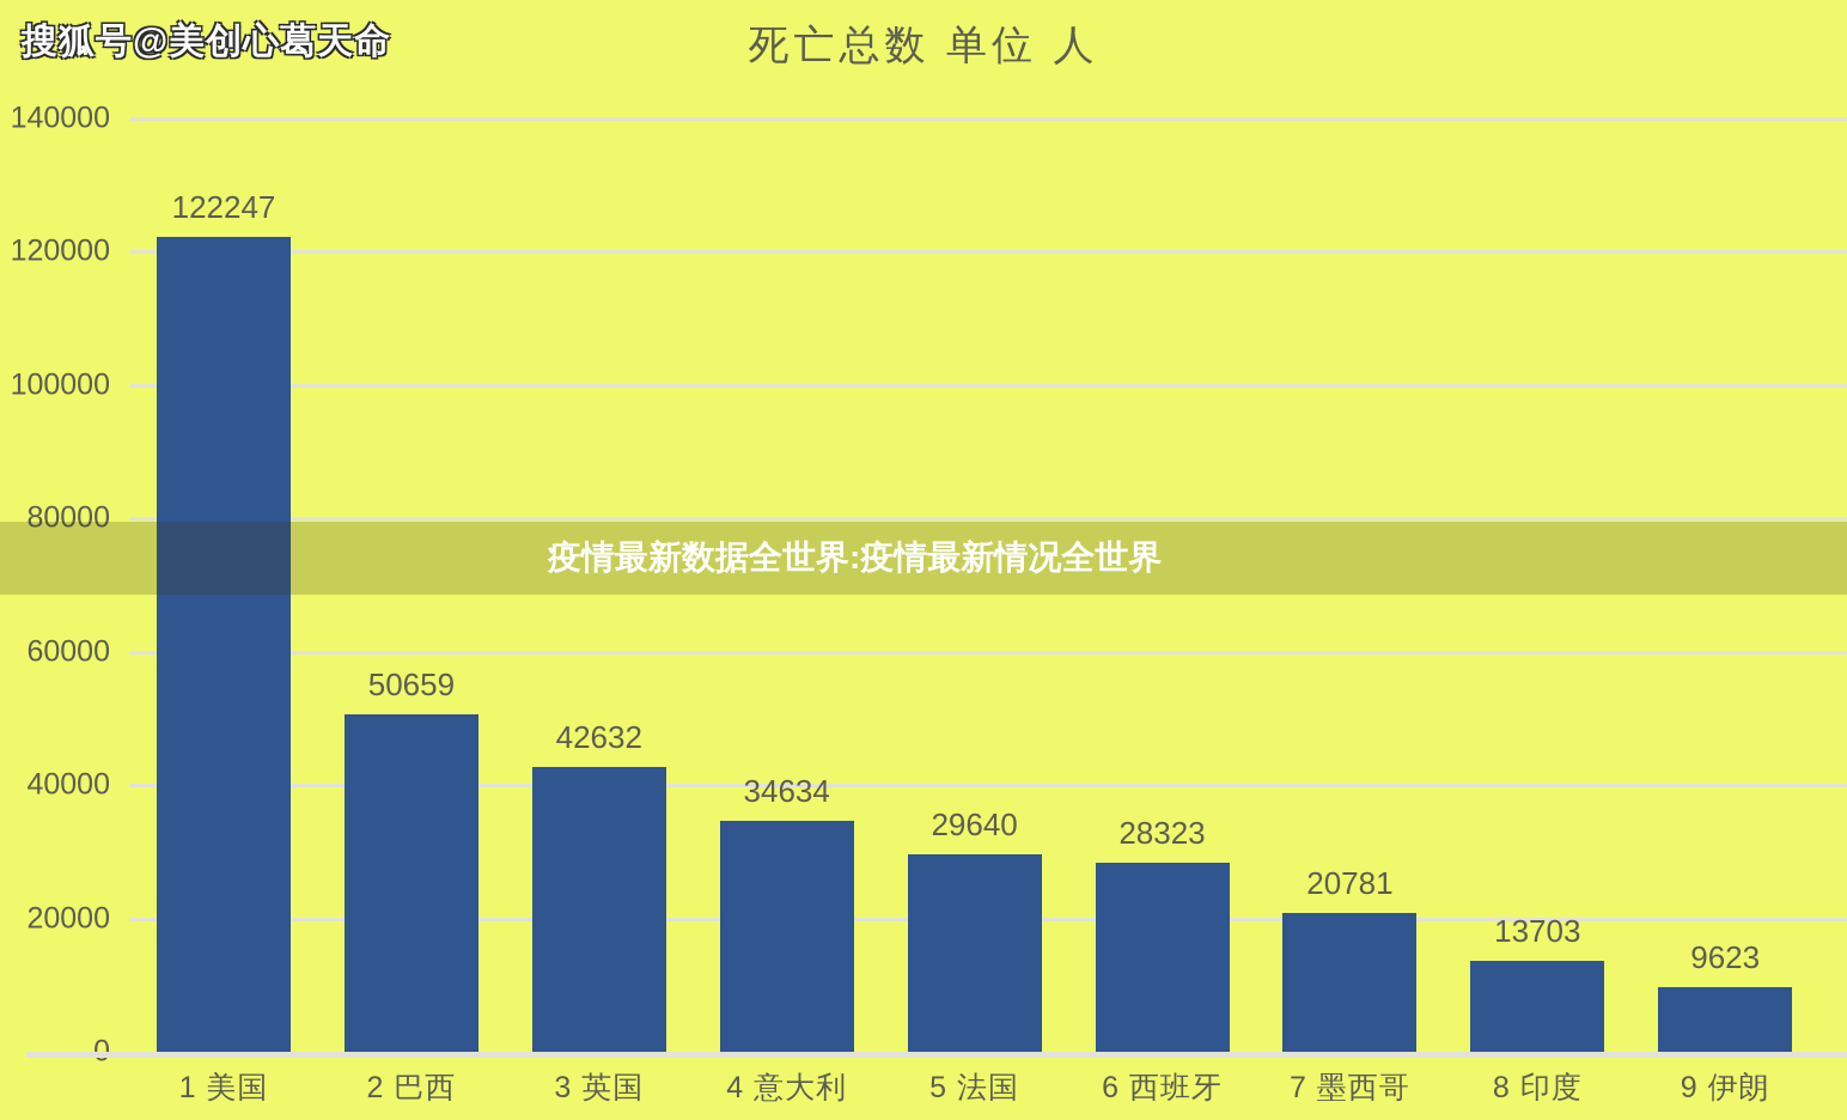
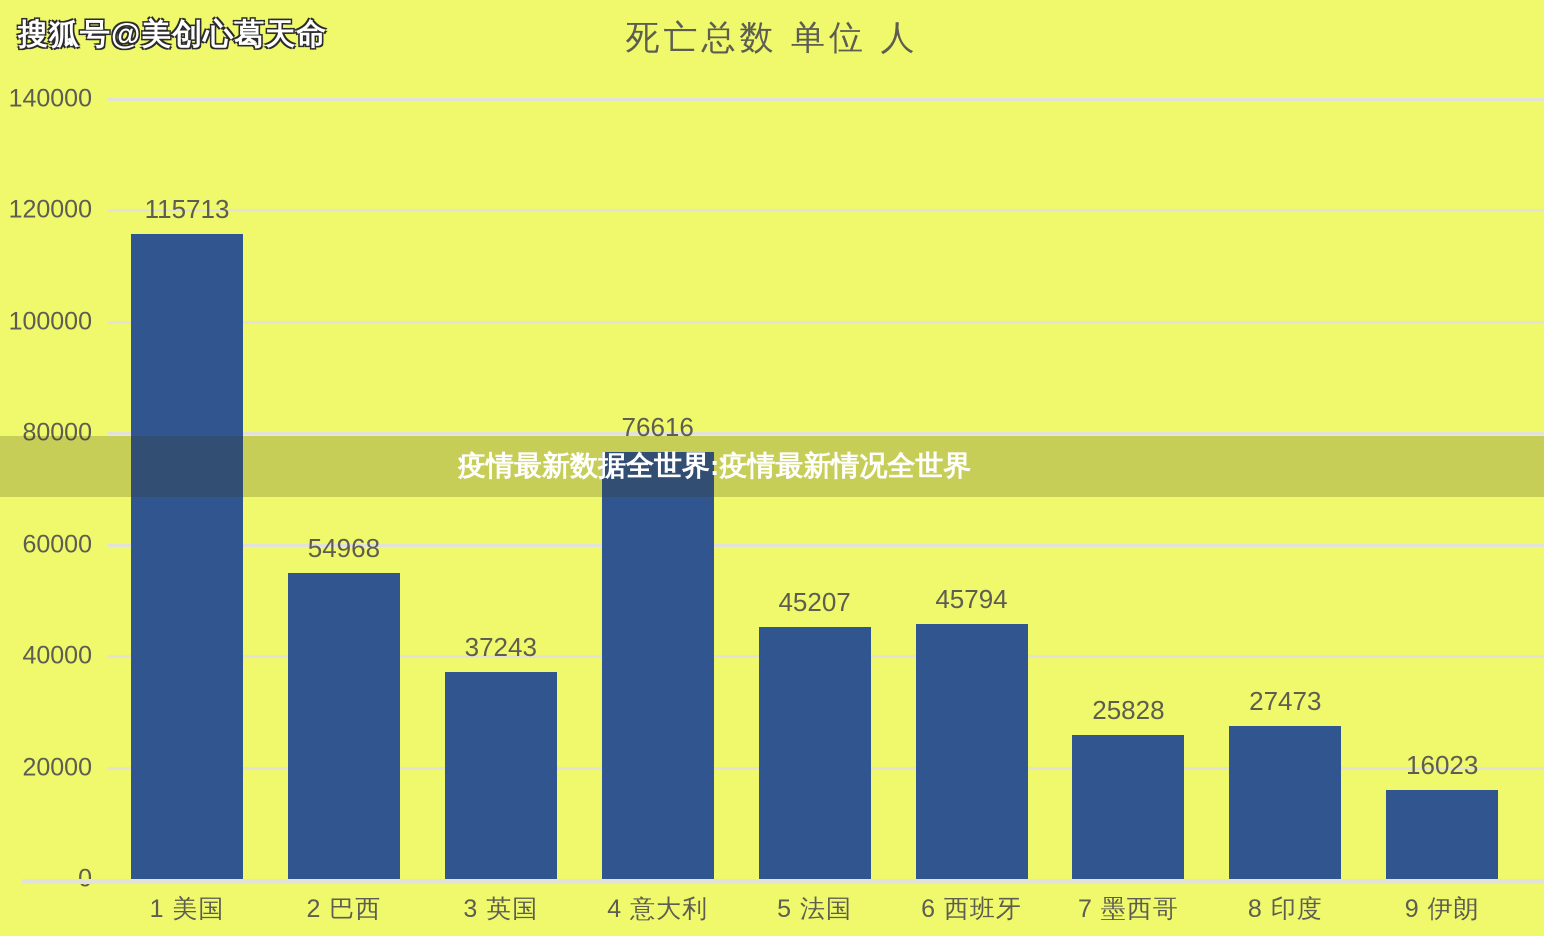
1 美国: 122247 -> 115713
2 巴西: 50659 -> 54968
3 英国: 42632 -> 37243
4 意大利: 34634 -> 76616
5 法国: 29640 -> 45207
6 西班牙: 28323 -> 45794
7 墨西哥: 20781 -> 25828
8 印度: 13703 -> 27473
9 伊朗: 9623 -> 16023
